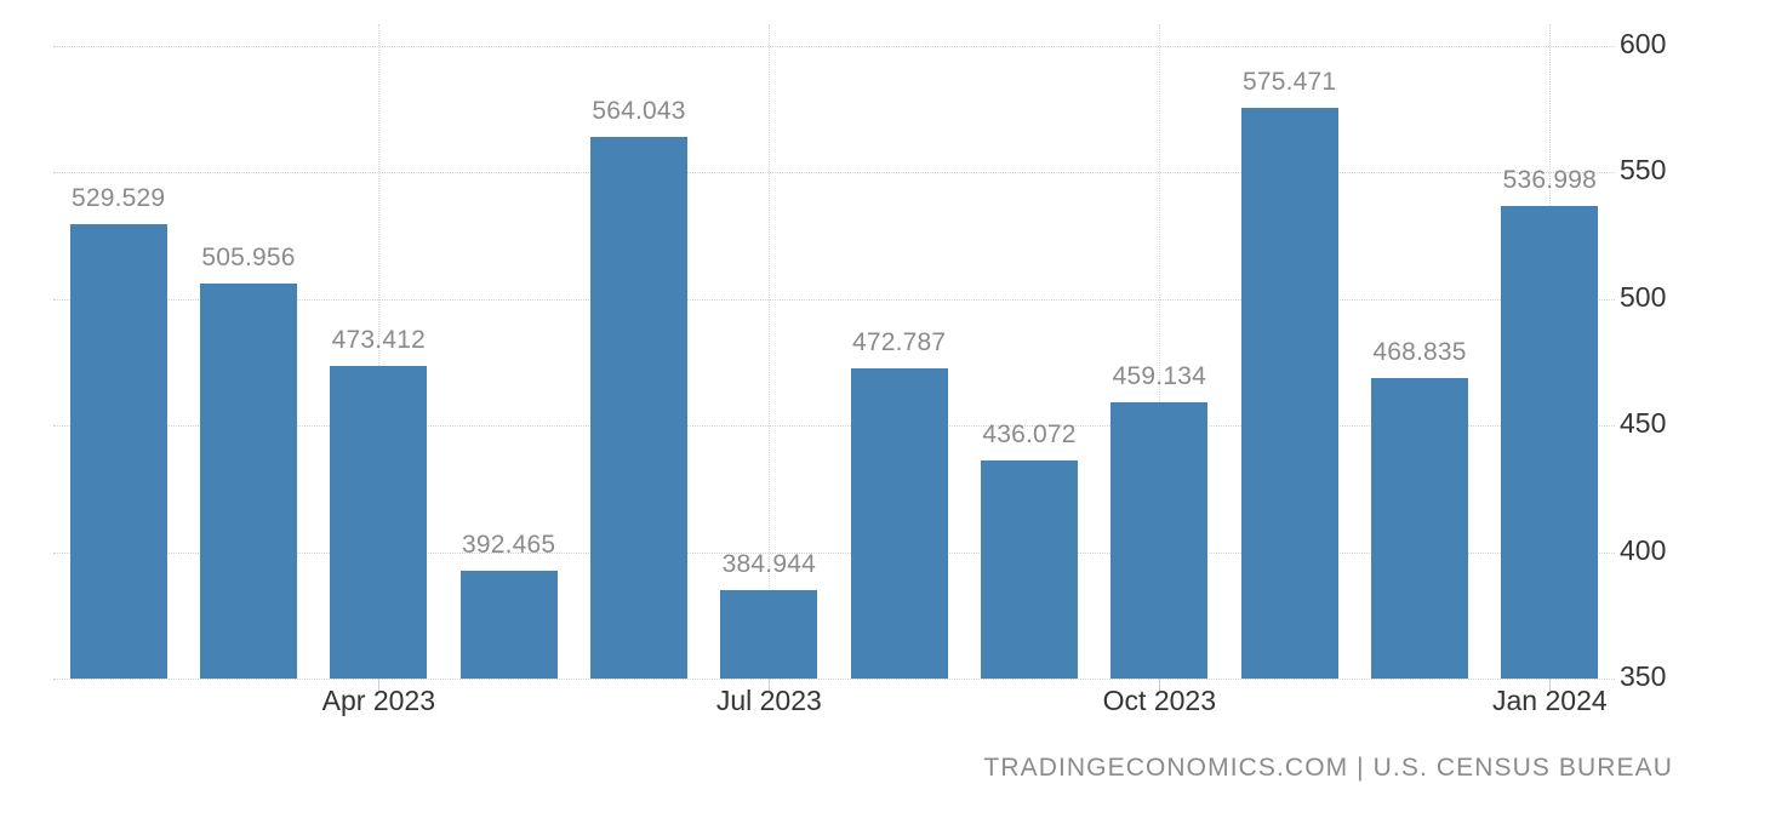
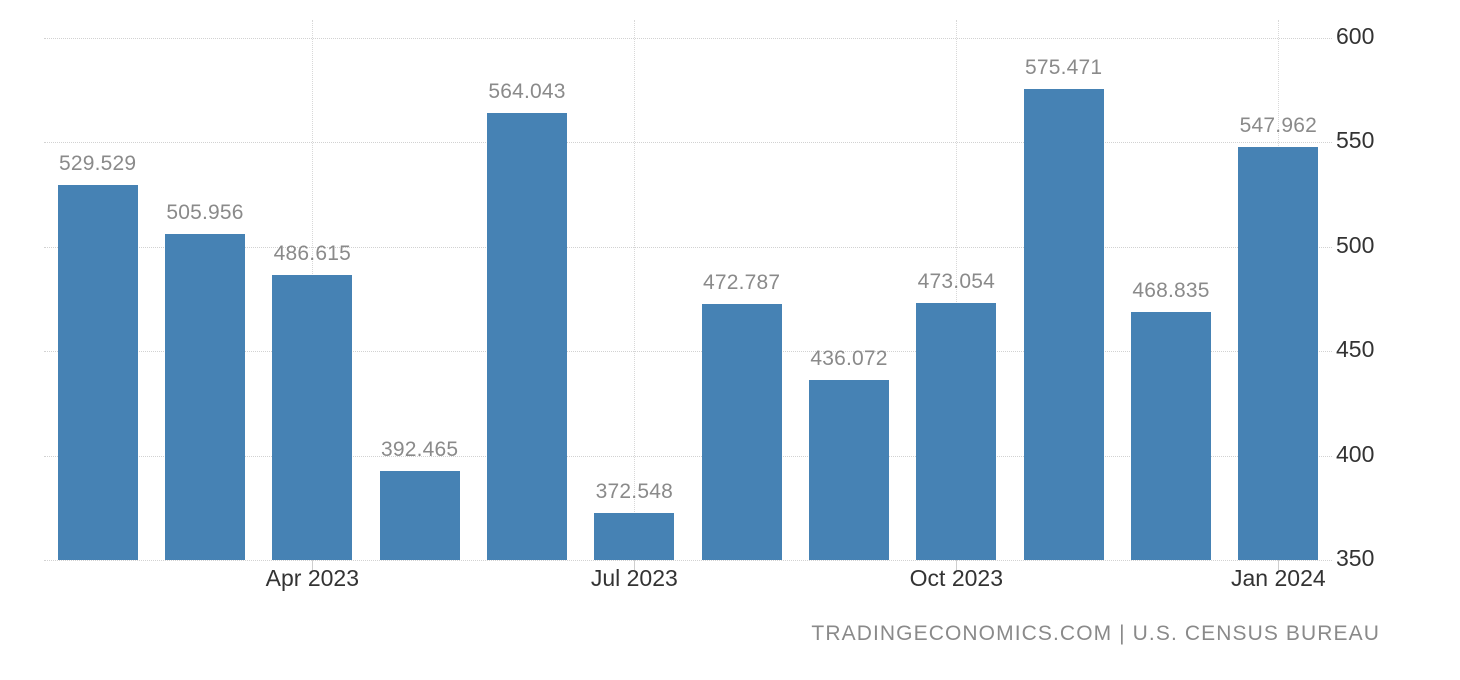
Apr 2023: 473.412 -> 486.615
Jul 2023: 384.944 -> 372.548
Oct 2023: 459.134 -> 473.054
Jan 2024: 536.998 -> 547.962
